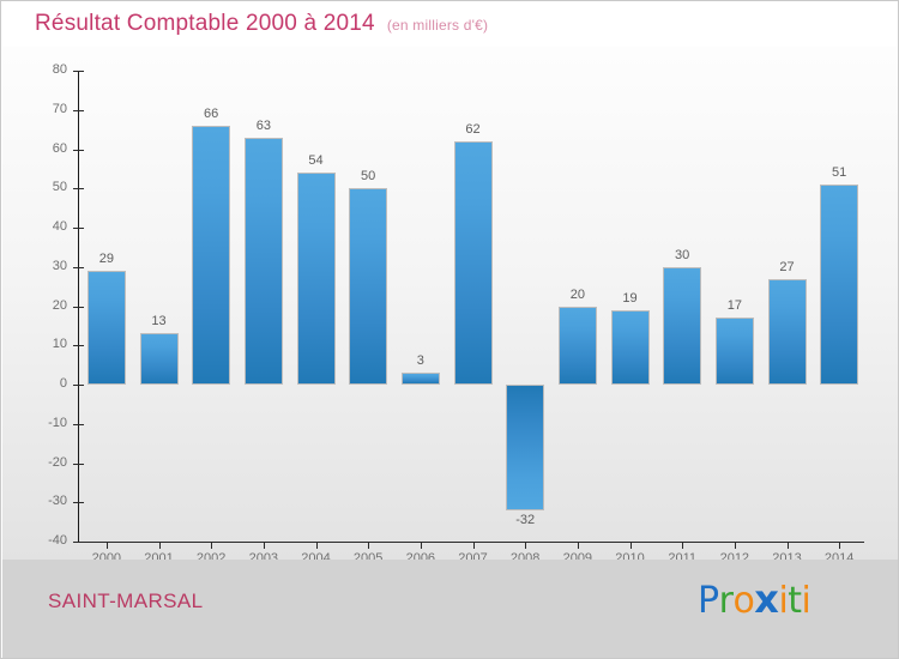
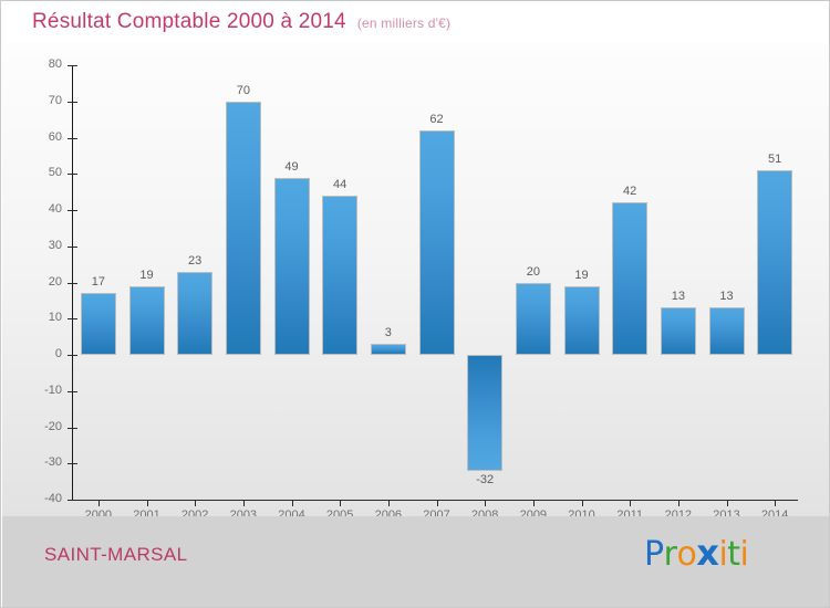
2000: 29 -> 17
2001: 13 -> 19
2002: 66 -> 23
2003: 63 -> 70
2004: 54 -> 49
2005: 50 -> 44
2011: 30 -> 42
2012: 17 -> 13
2013: 27 -> 13
